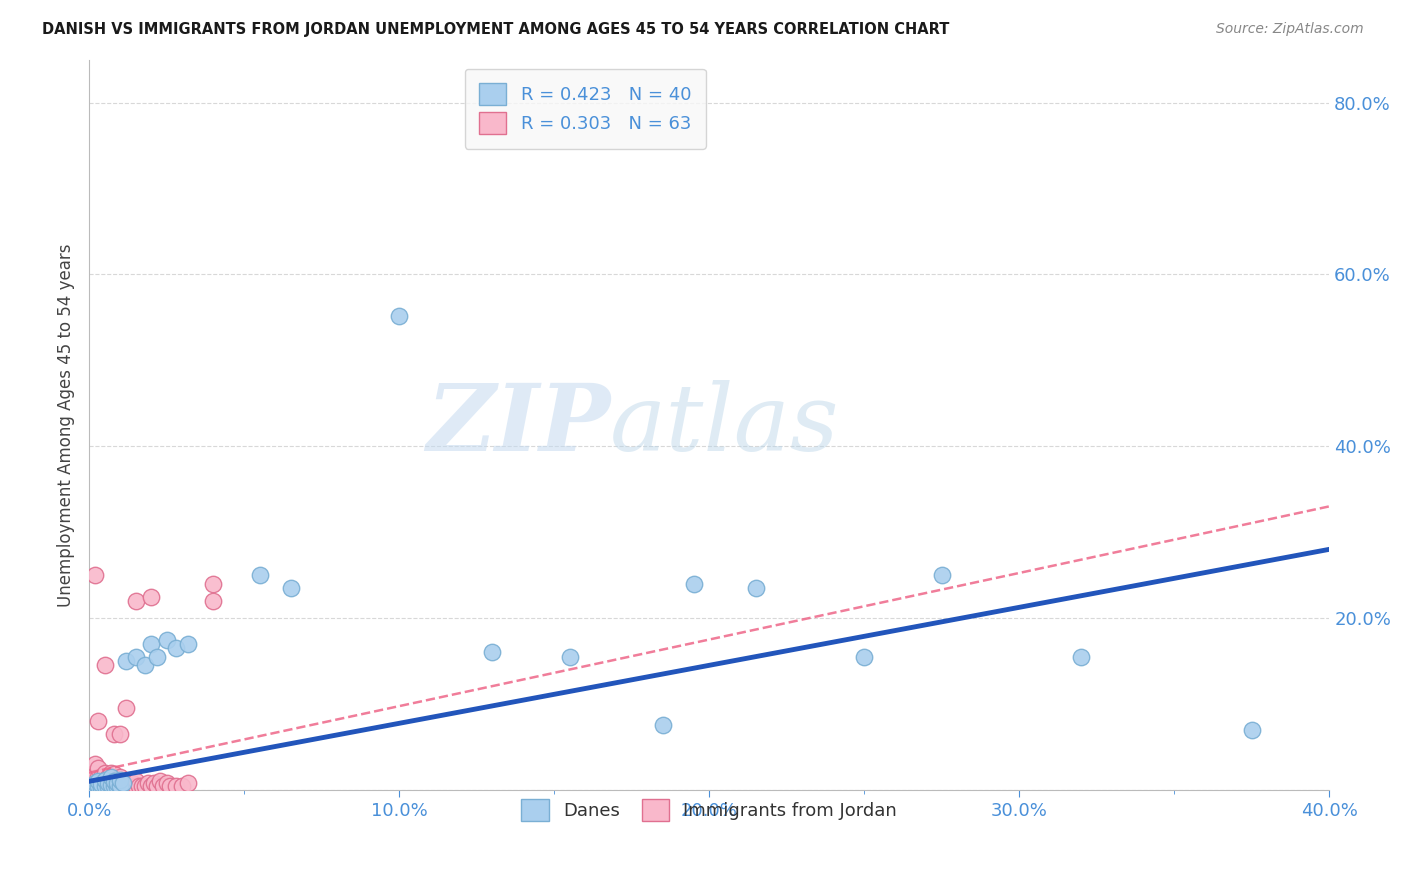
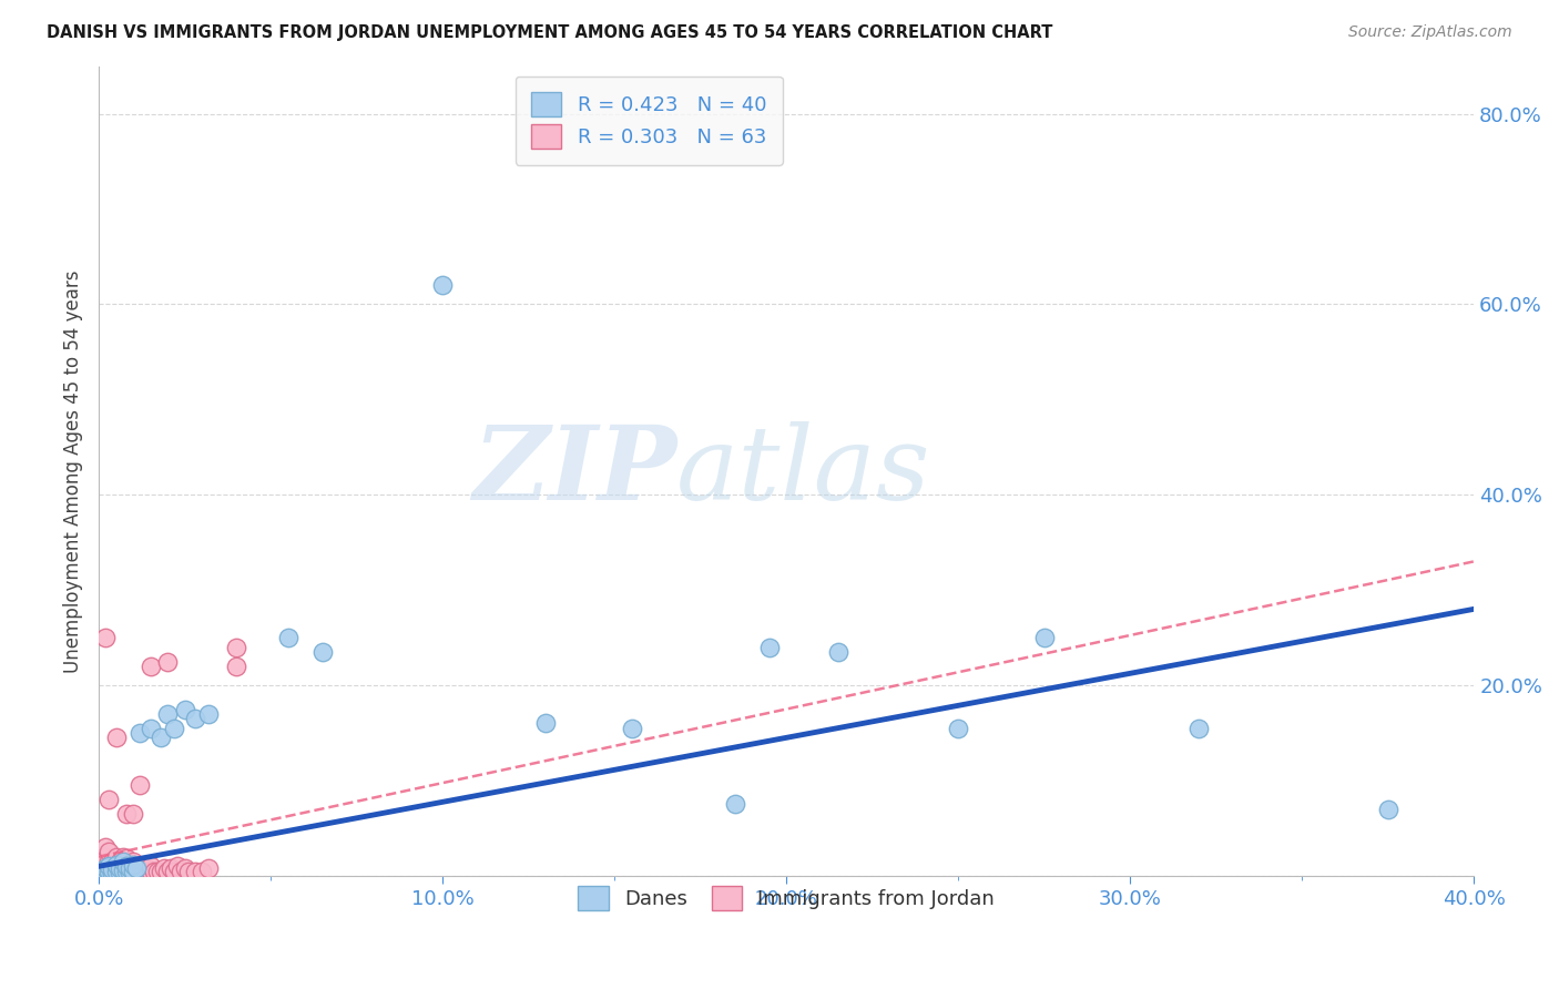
Danes/10.0%: 55.2% -> 62.0%
